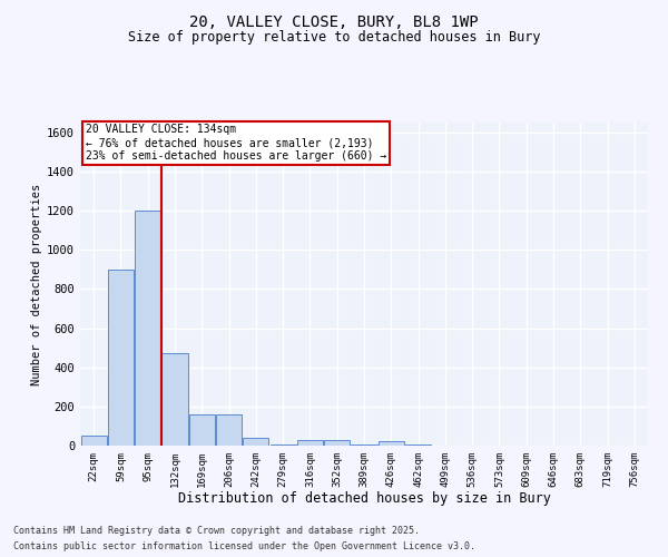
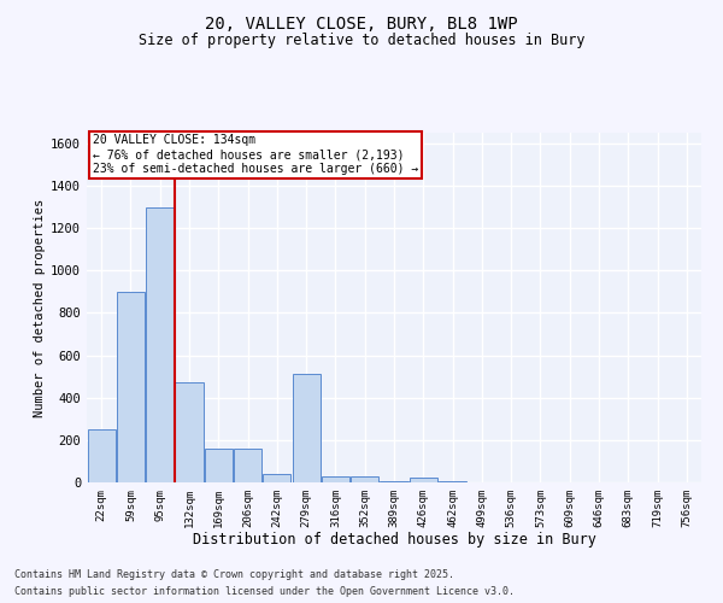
22sqm: 50 -> 250
95sqm: 1200 -> 1300
279sqm: 0 -> 510
